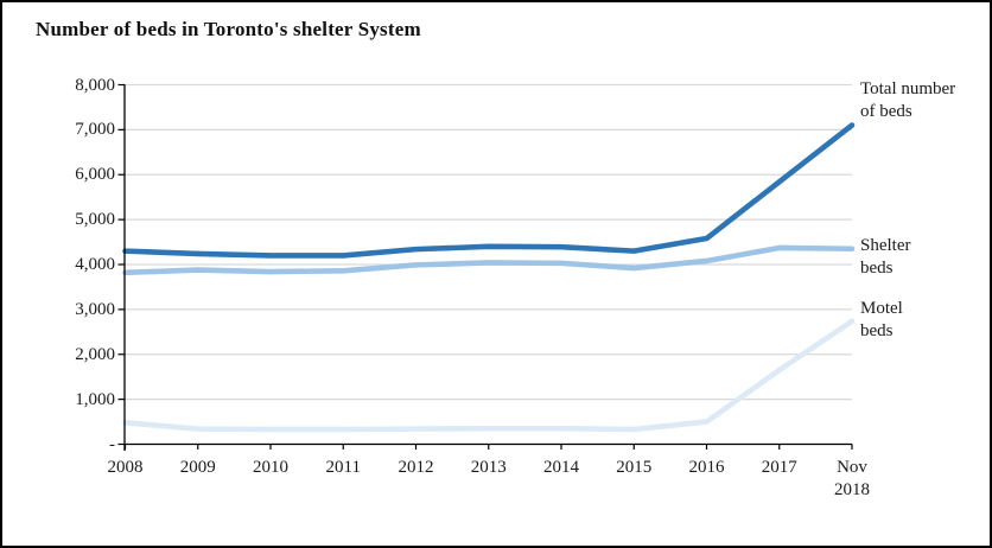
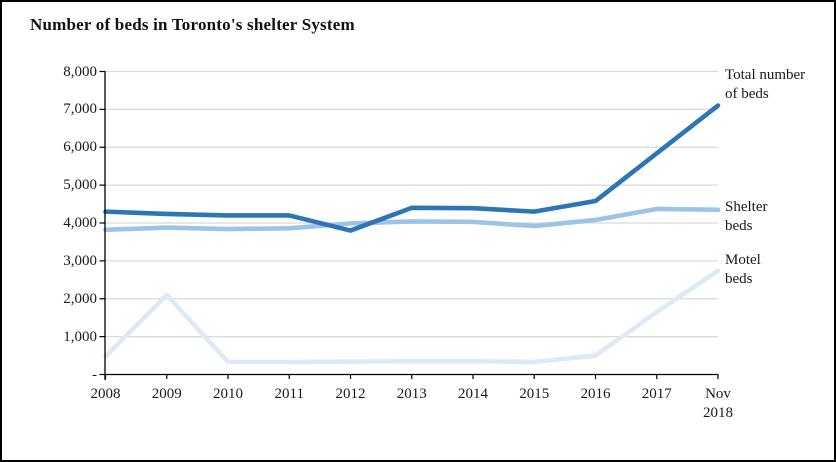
Motel beds/2009: 300 -> 2100
Total number of beds/2012: 4300 -> 3800
